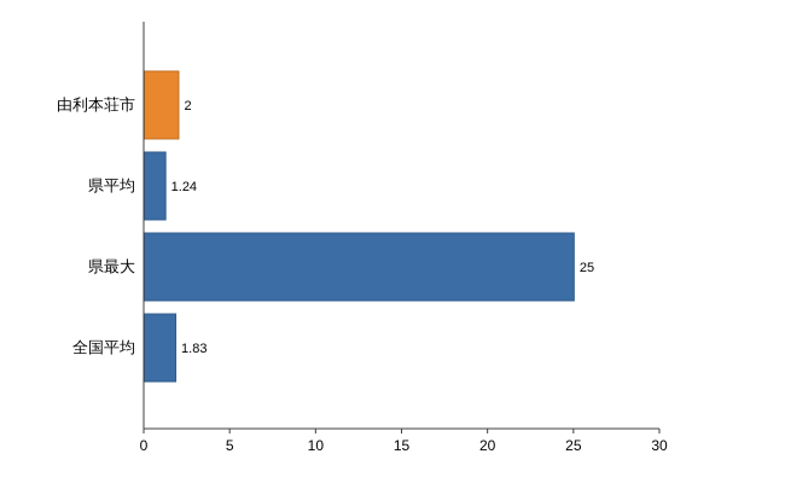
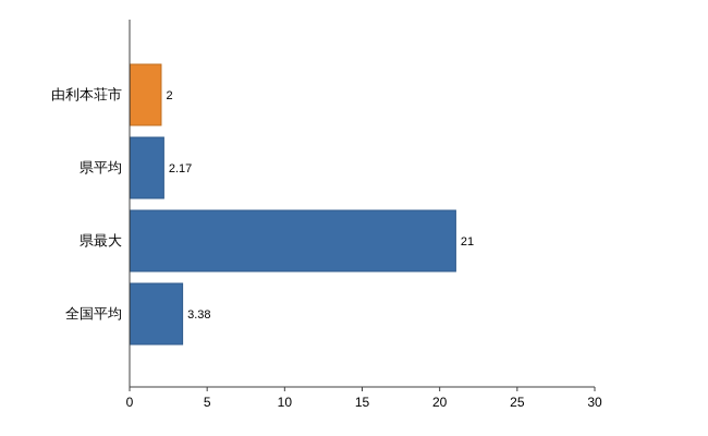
県平均: 1.24 -> 2.17
県最大: 25 -> 21
全国平均: 1.83 -> 3.38
